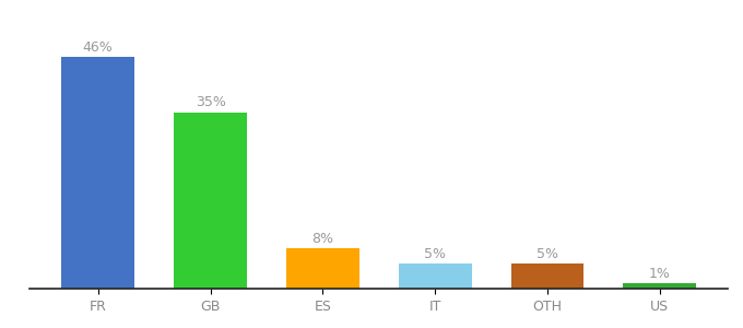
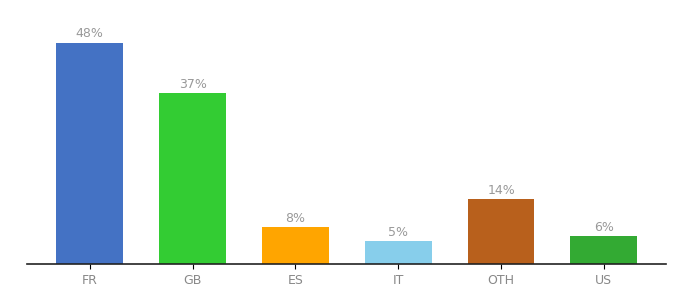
FR: 46% -> 48%
GB: 35% -> 37%
OTH: 5% -> 14%
US: 1% -> 6%
